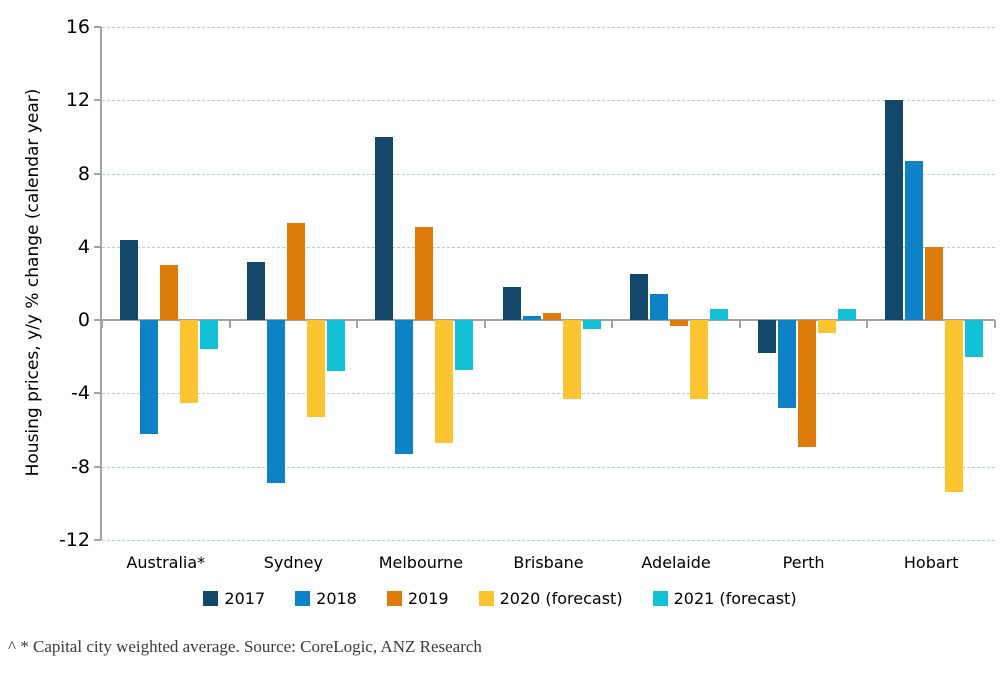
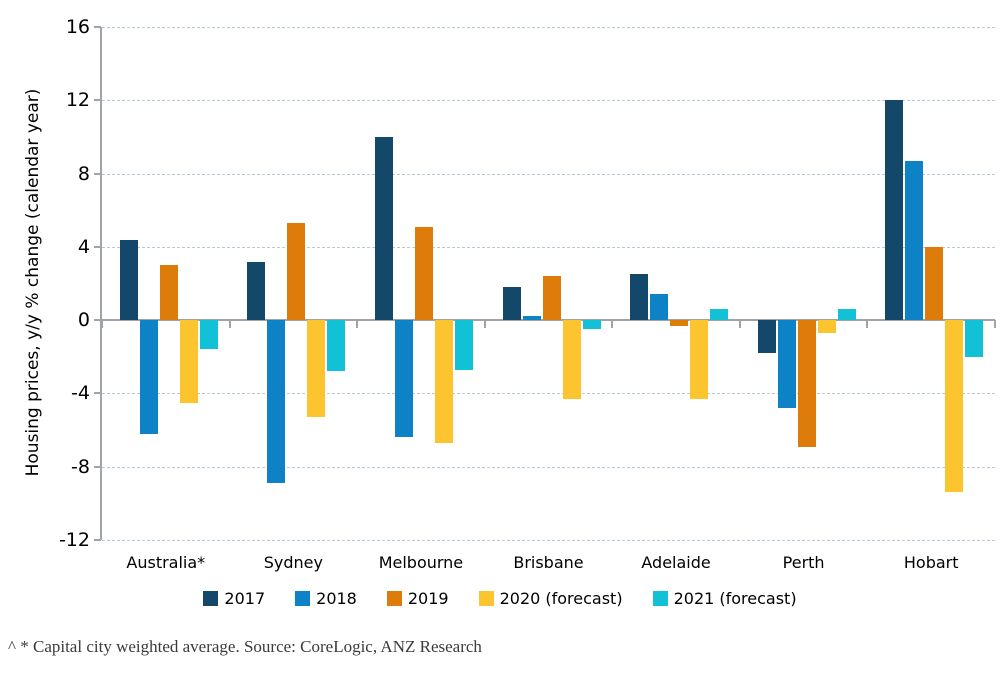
2018/Melbourne: -7.3 -> -6.4
2019/Brisbane: 0.4 -> 2.4
